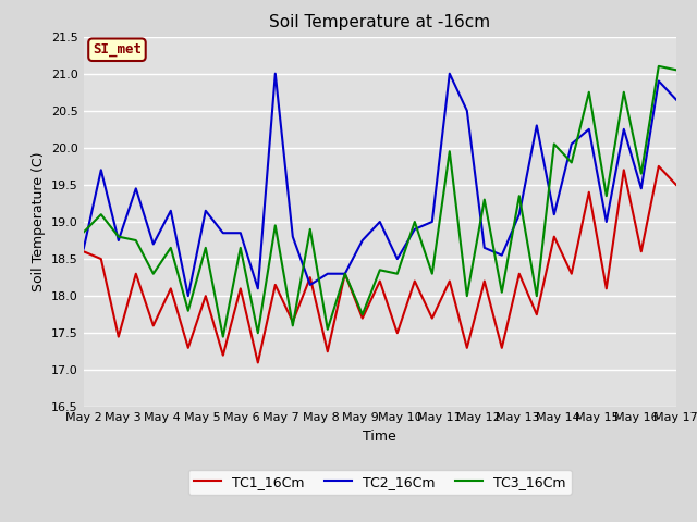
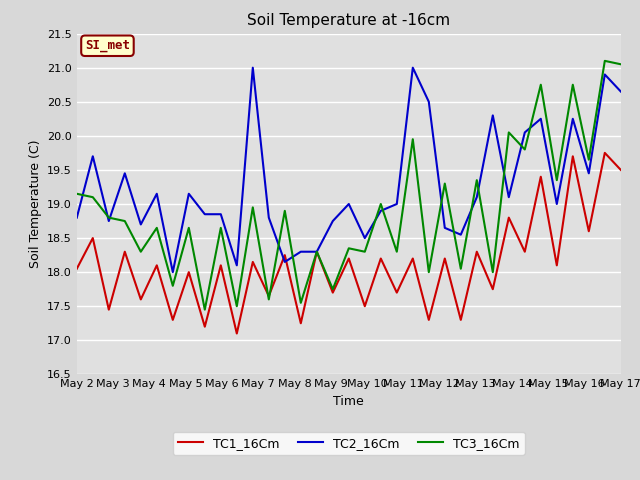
TC1_16Cm/May 2: 18.60 -> 18.05
TC2_16Cm/May 2: 18.64 -> 18.80
TC3_16Cm/May 2: 18.86 -> 19.15
